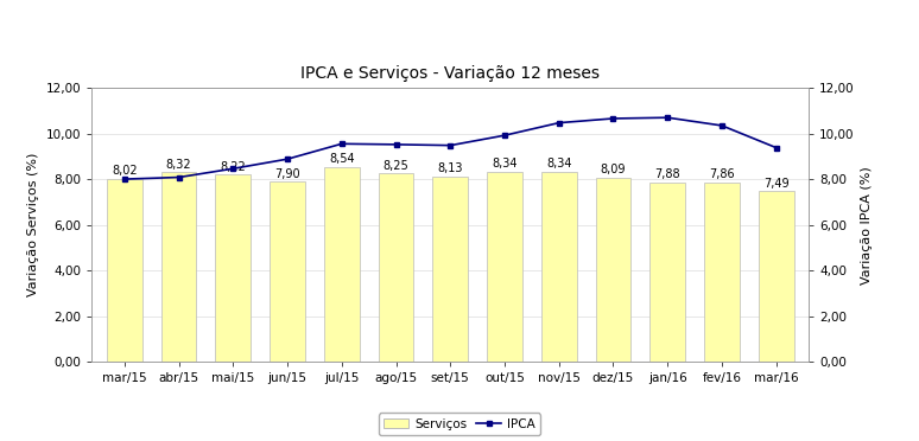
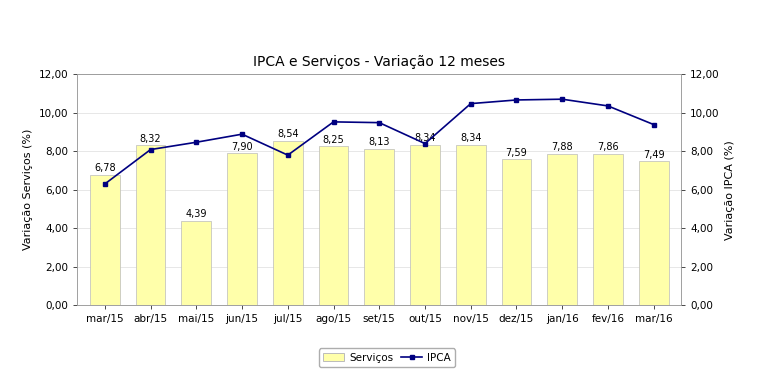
Serviços/mar/15: 8,02 -> 6,78
IPCA/mar/15: 8,0 -> 6,3
Serviços/mai/15: 8,22 -> 4,39
IPCA/jul/15: 9,6 -> 7,8
IPCA/out/15: 9,9 -> 8,4
Serviços/dez/15: 8,09 -> 7,59
